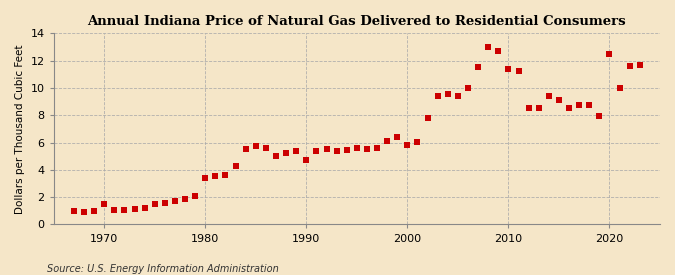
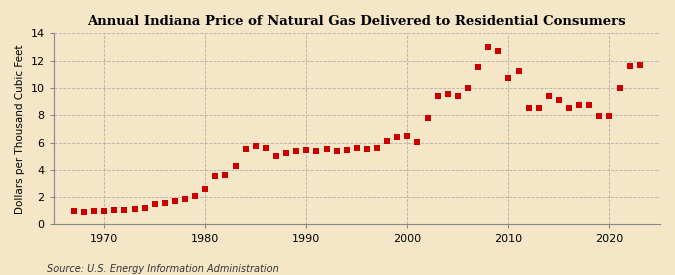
1970: 1.5 -> 1.0
1980: 3.4 -> 2.6
1990: 4.7 -> 5.4
2000: 5.8 -> 6.5
2010: 11.4 -> 10.8
2020: 12.5 -> 7.9
